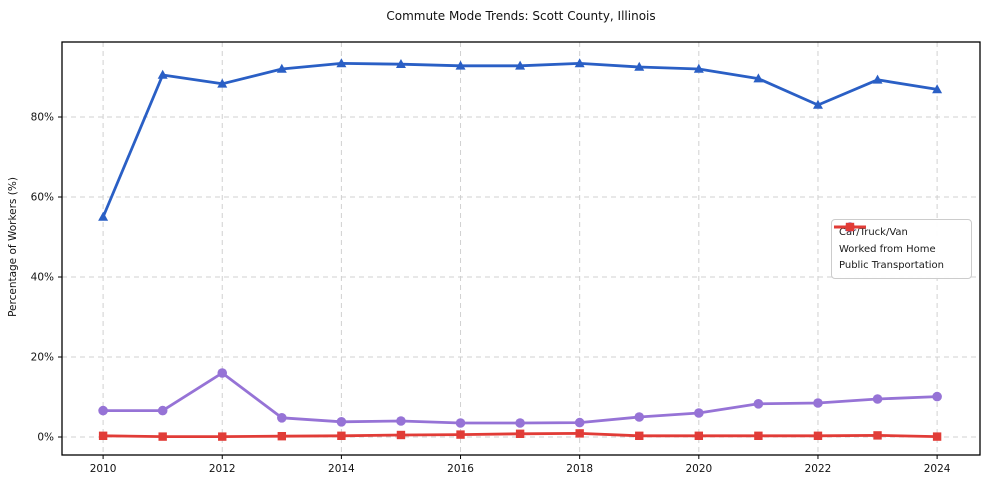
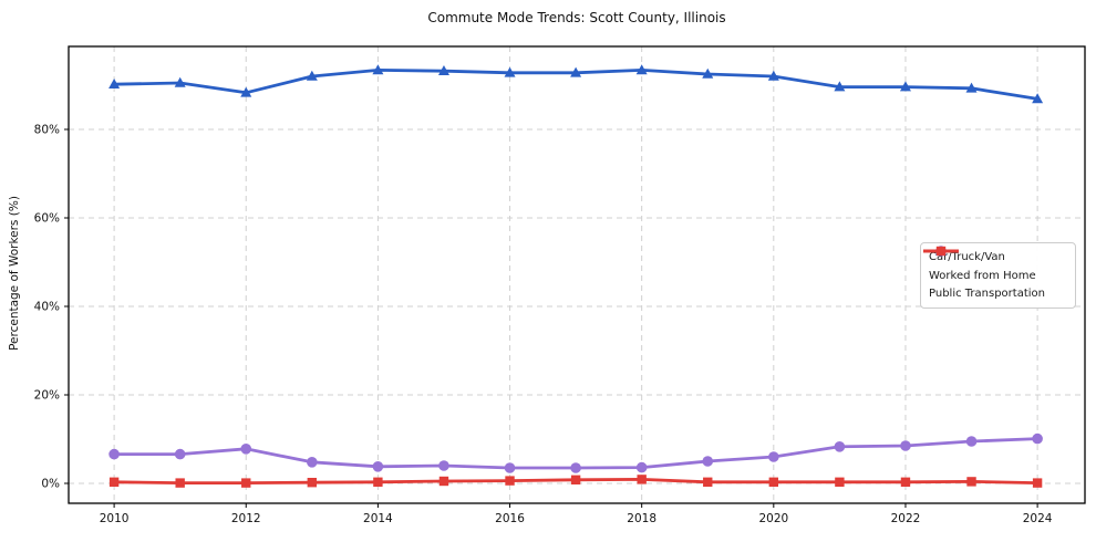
Car/Truck/Van/2010: 55% -> 90%
Worked from Home/2012: 16% -> 8%
Car/Truck/Van/2022: 83% -> 90%
